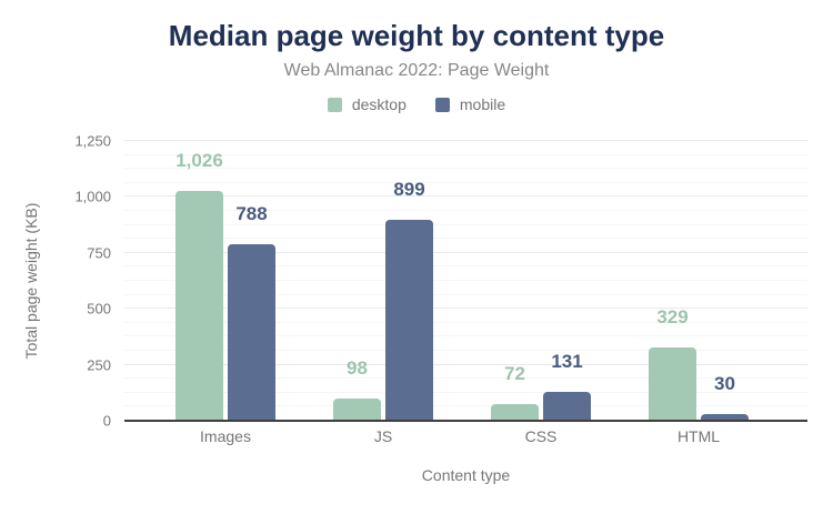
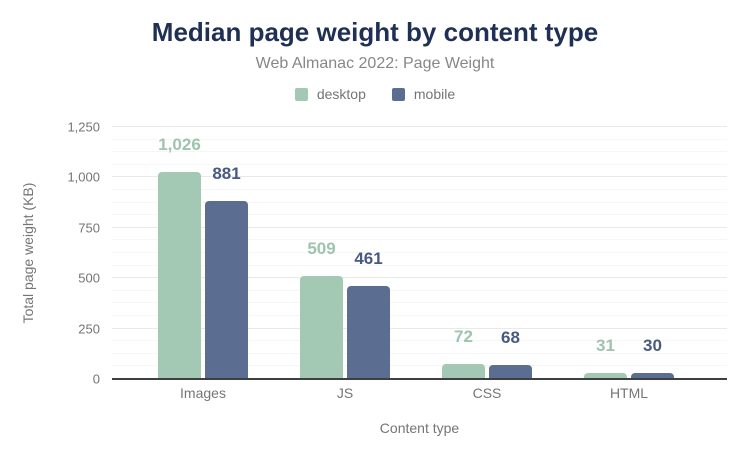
mobile/Images: 788 -> 881
desktop/JS: 98 -> 509
mobile/JS: 899 -> 461
mobile/CSS: 131 -> 68
desktop/HTML: 329 -> 31
